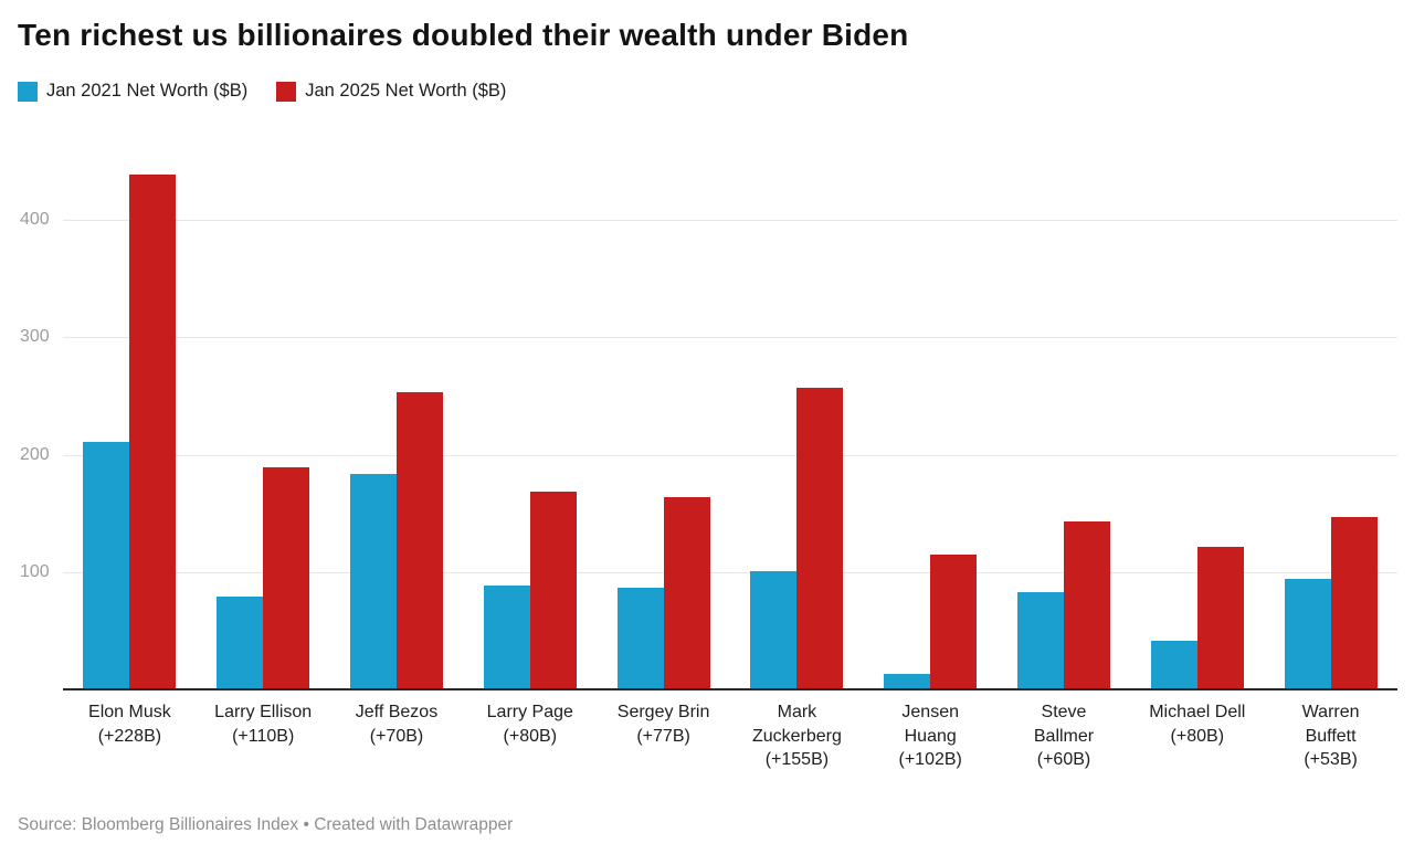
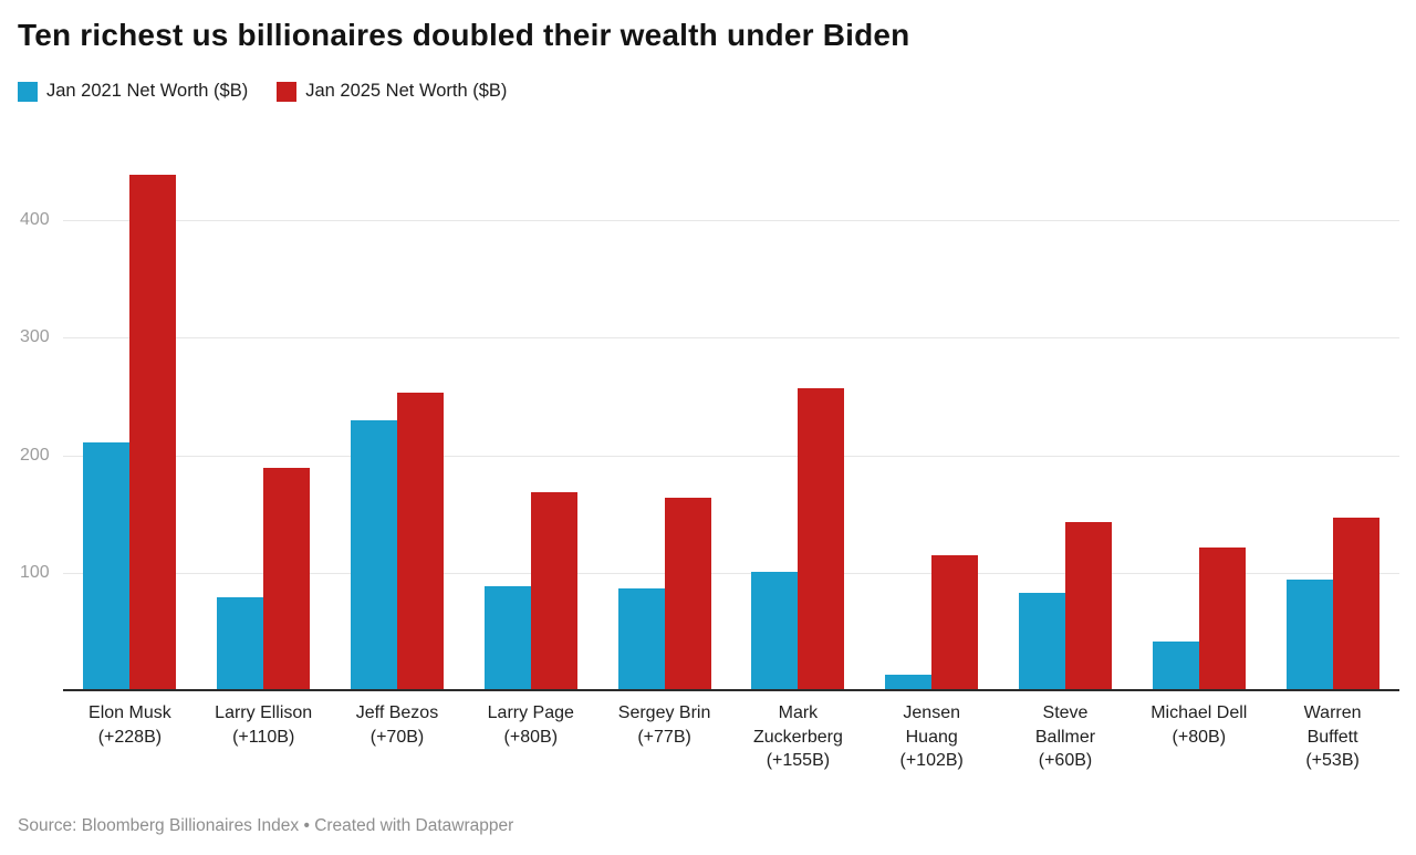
Jan 2021 Net Worth ($B)/Jeff Bezos (+70B): 182 -> 228
